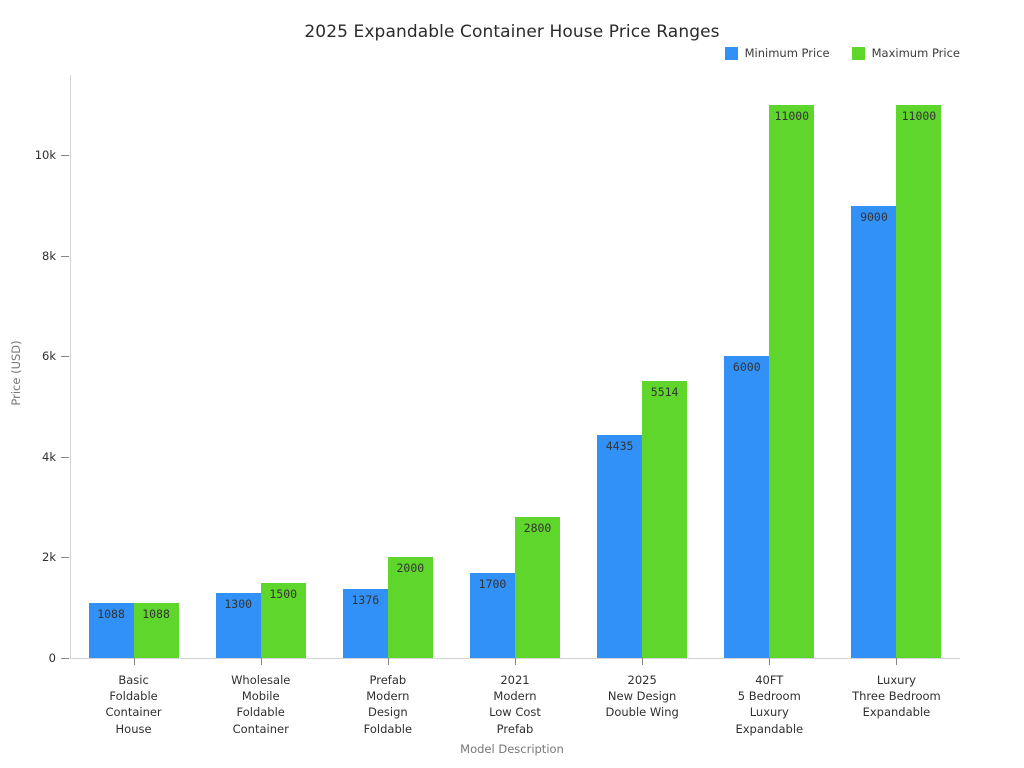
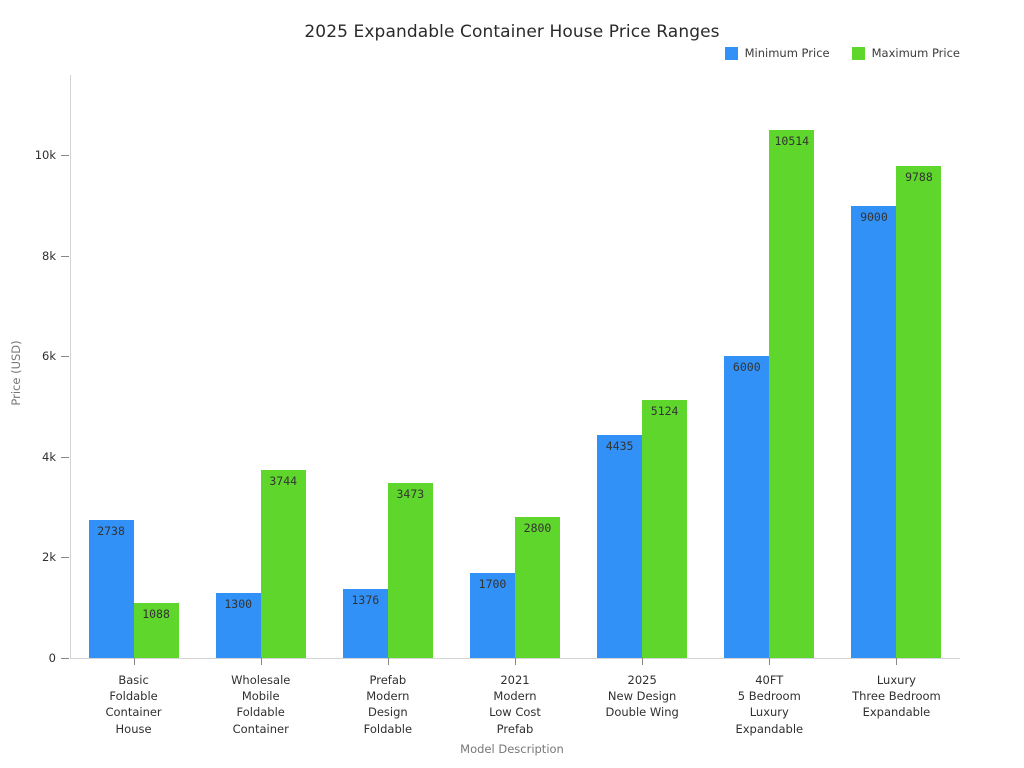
Minimum Price/Basic Foldable Container House: 1088 -> 2738
Maximum Price/Wholesale Mobile Foldable Container: 1500 -> 3744
Maximum Price/Prefab Modern Design Foldable: 2000 -> 3473
Maximum Price/2025 New Design Double Wing: 5514 -> 5124
Maximum Price/40FT 5 Bedroom Luxury Expandable: 11000 -> 10514
Maximum Price/Luxury Three Bedroom Expandable: 11000 -> 9788
